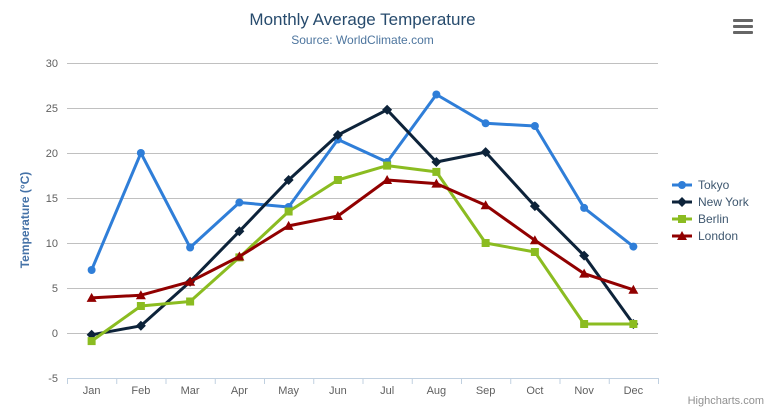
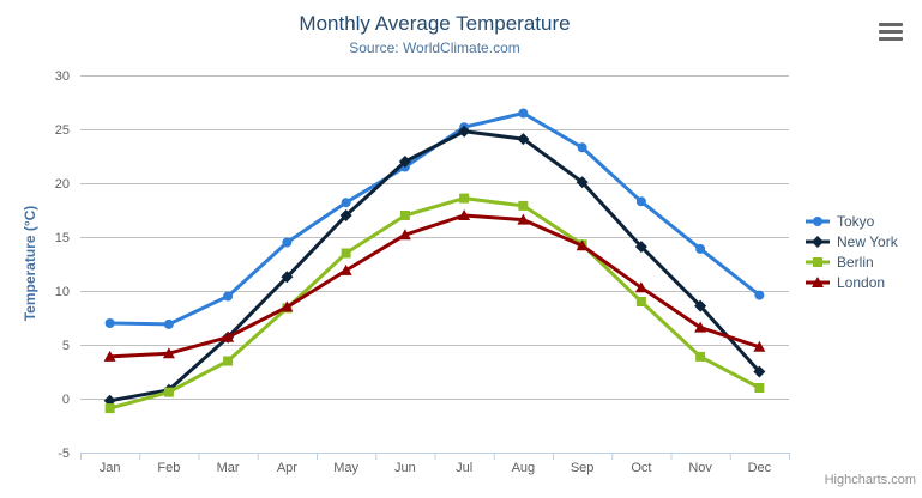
Tokyo/Feb: 20 -> 7
Berlin/Feb: 3 -> 1
Tokyo/May: 14 -> 18
London/Jun: 13 -> 15
Tokyo/Jul: 19 -> 25
New York/Aug: 19 -> 24
Berlin/Sep: 10 -> 14
Tokyo/Oct: 23 -> 18
Berlin/Nov: 1 -> 4
New York/Dec: 1 -> 2
